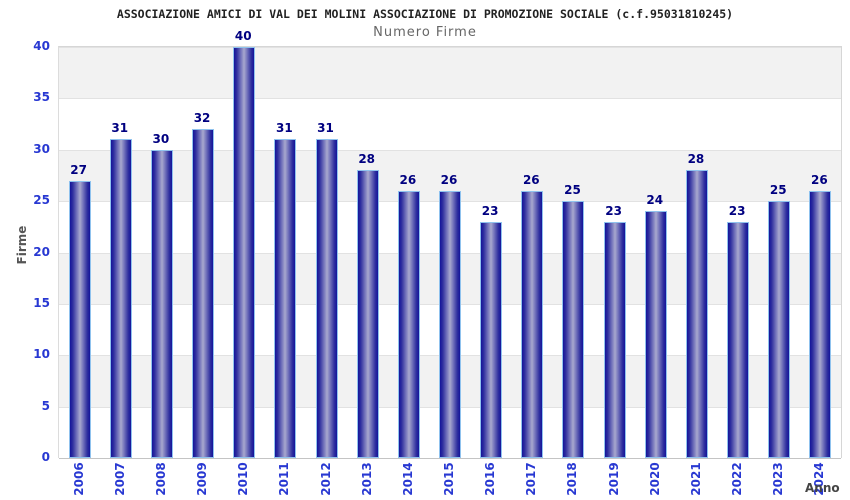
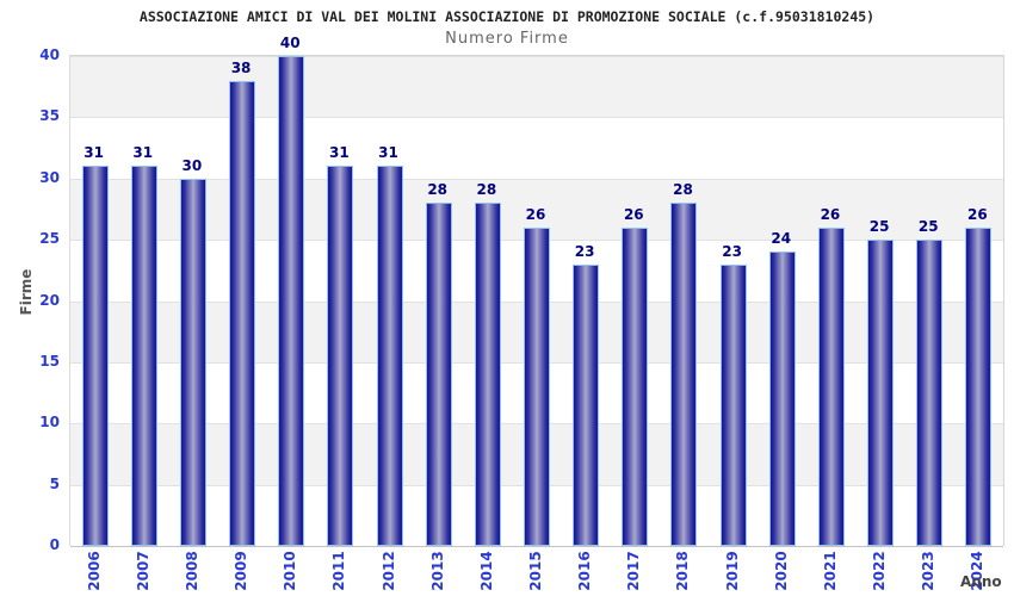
2006: 27 -> 31
2009: 32 -> 38
2014: 26 -> 28
2018: 25 -> 28
2021: 28 -> 26
2022: 23 -> 25
